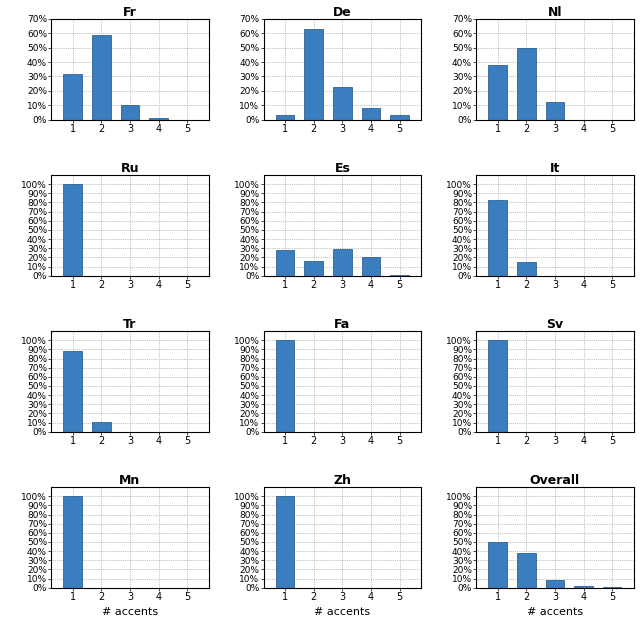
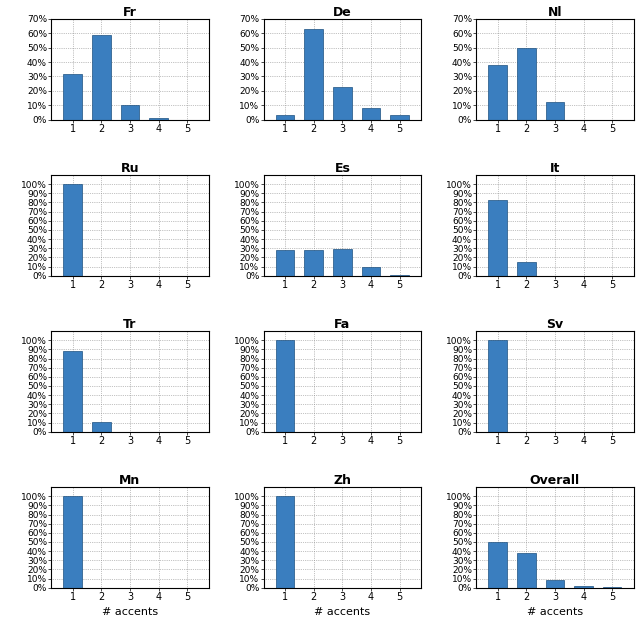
Es/2: 16% -> 28%
Es/4: 20% -> 10%
